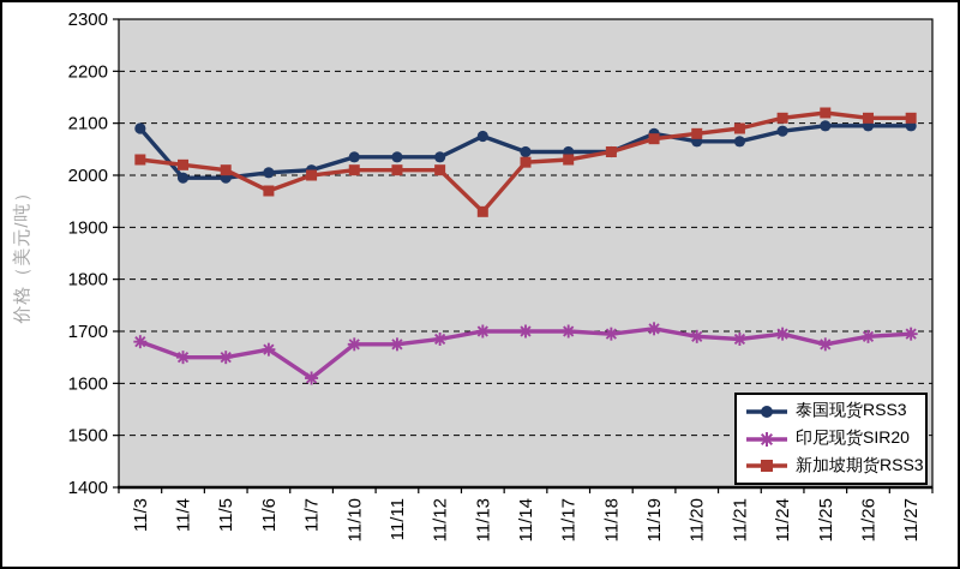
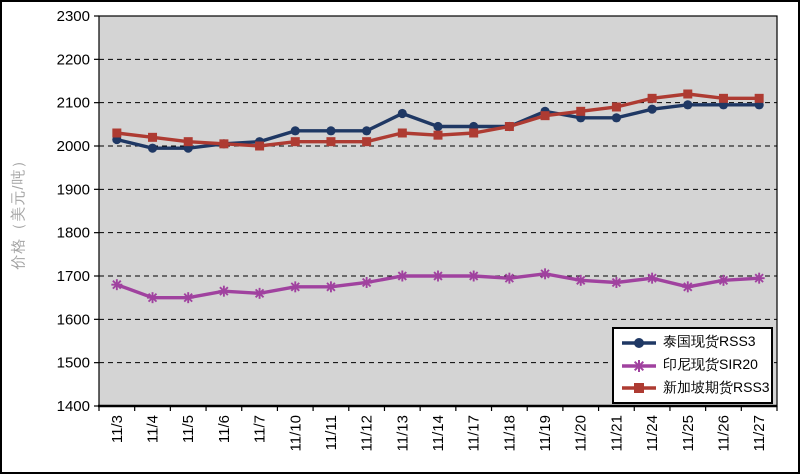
泰国现货RSS3/11/3: 2090 -> 2020
新加坡期货RSS3/11/6: 1970 -> 2000
印尼现货SIR20/11/7: 1610 -> 1660
新加坡期货RSS3/11/13: 1930 -> 2030
